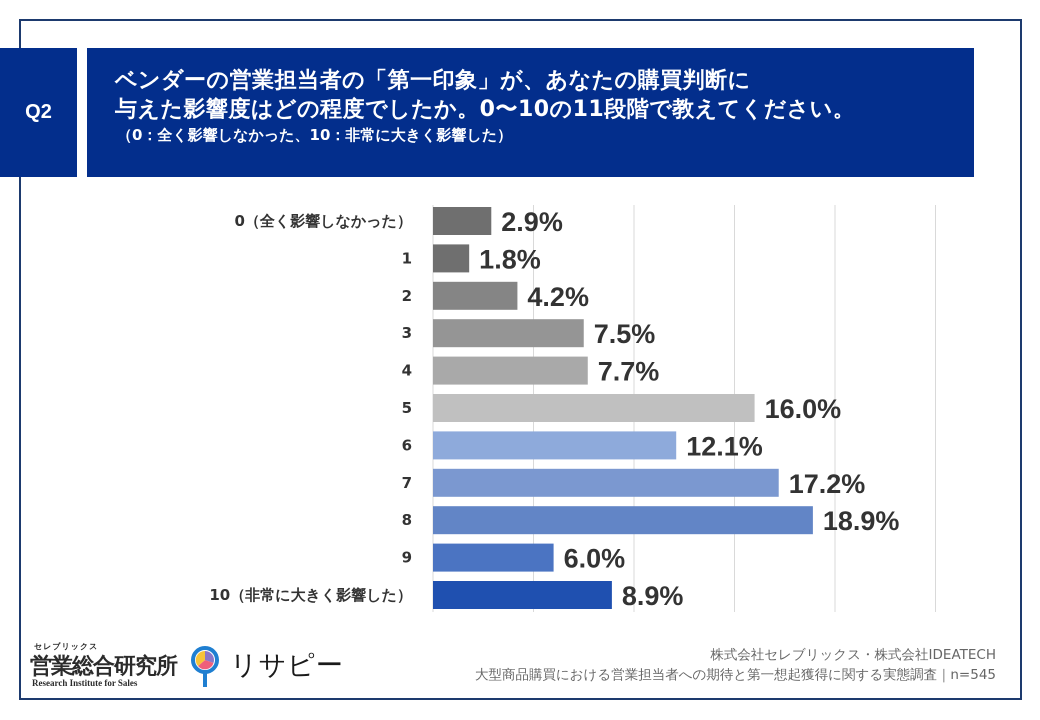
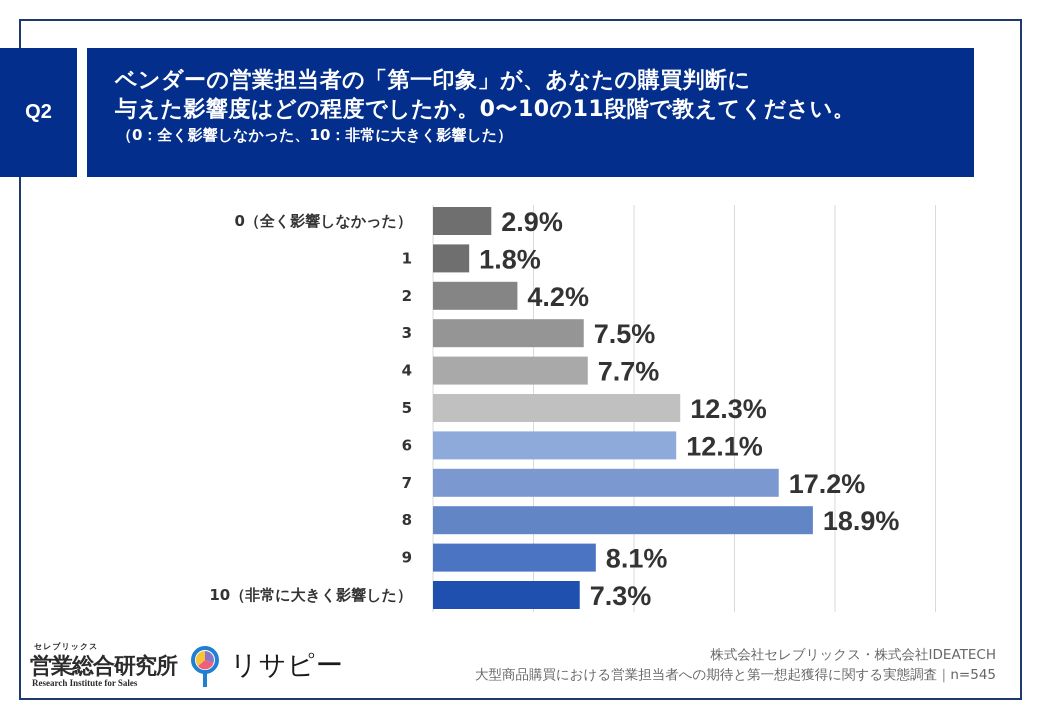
5: 16.0% -> 12.3%
9: 6.0% -> 8.1%
10（非常に大きく影響した）: 8.9% -> 7.3%
